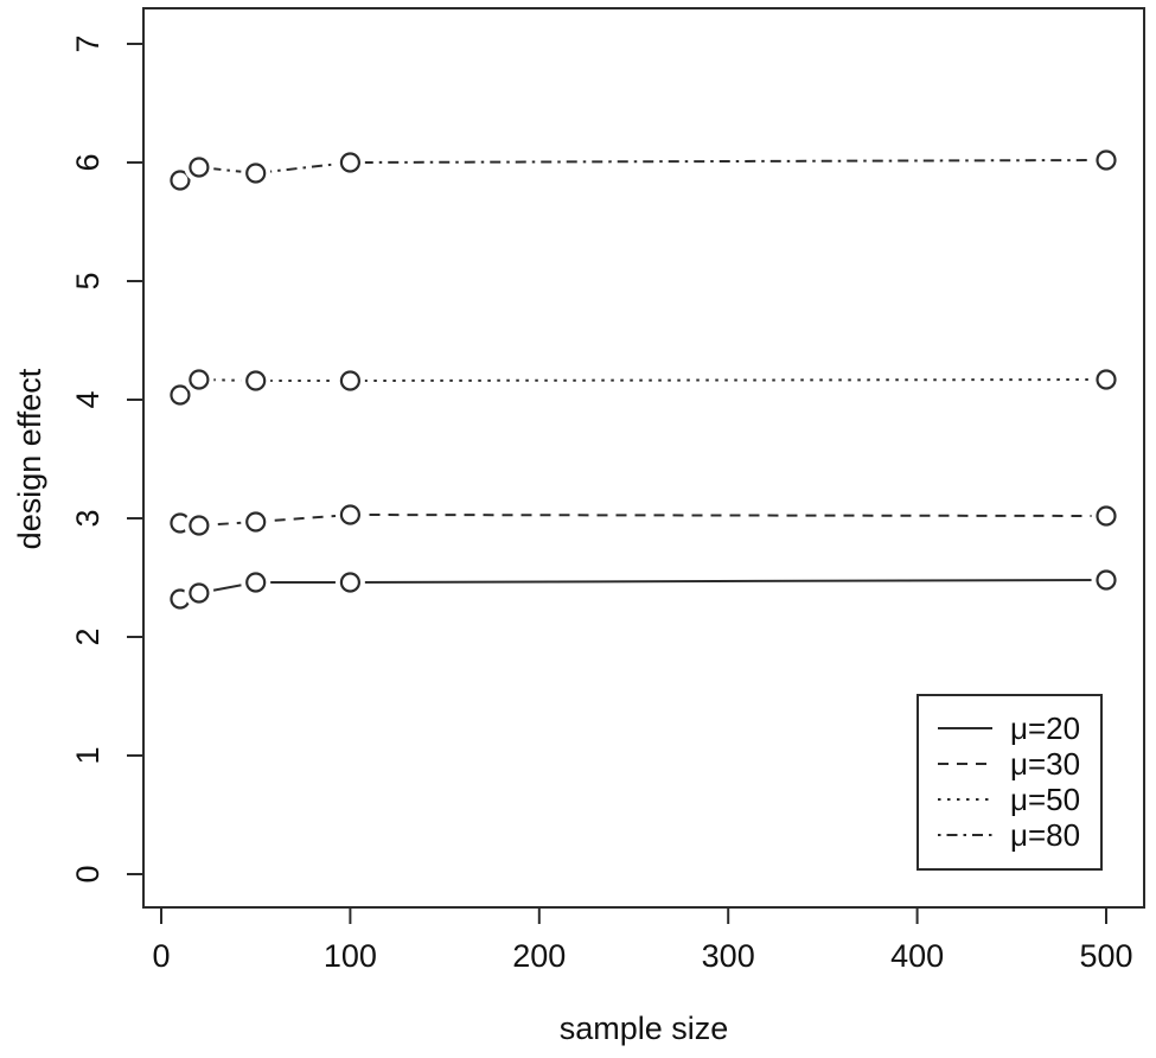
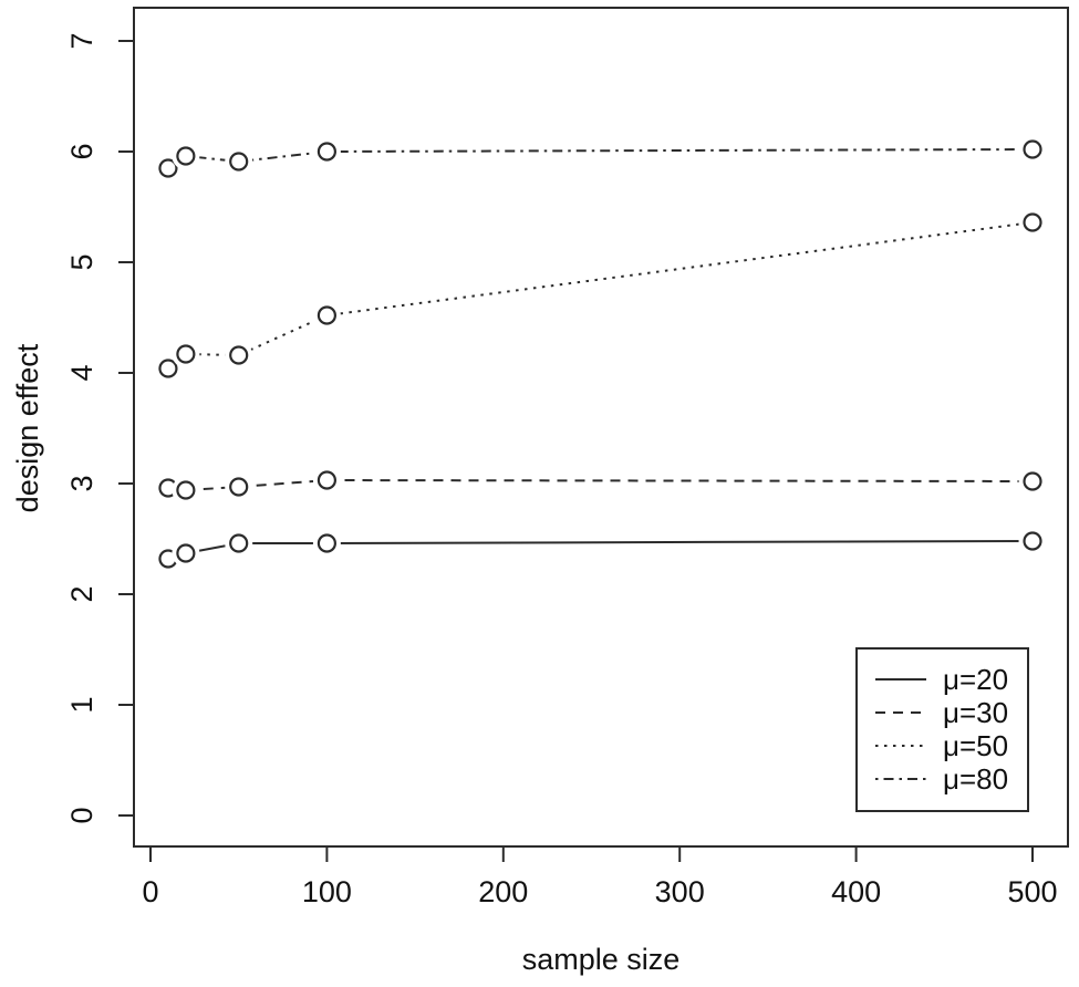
μ=50/100: 4.16 -> 4.52
μ=50/500: 4.17 -> 5.36
